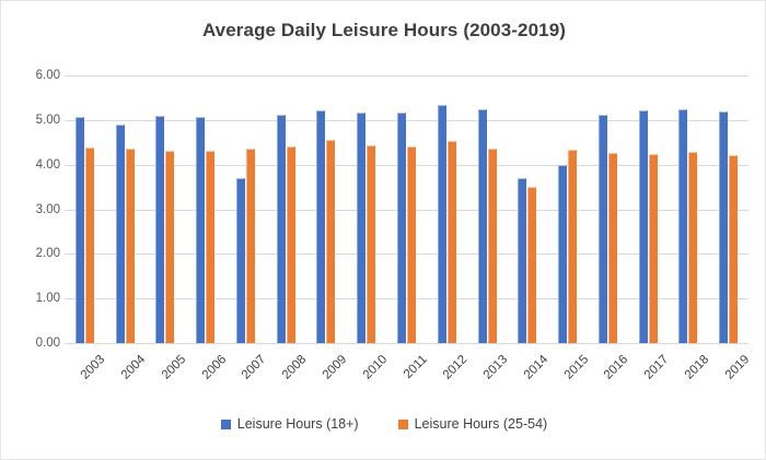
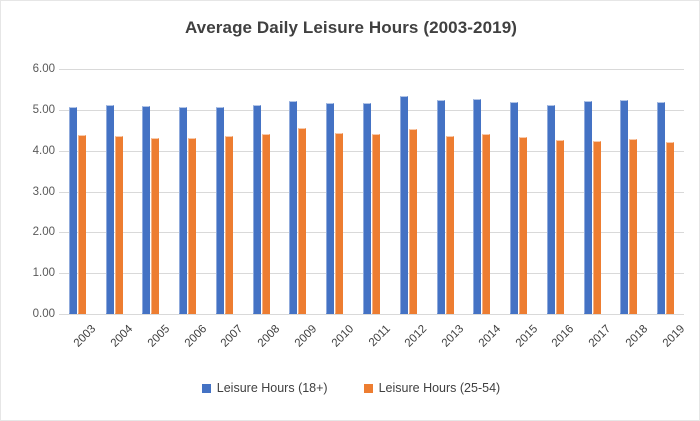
Leisure Hours (18+)/2004: 4.9 -> 5.1
Leisure Hours (18+)/2007: 3.7 -> 5.1
Leisure Hours (18+)/2014: 3.7 -> 5.3
Leisure Hours (25-54)/2014: 3.5 -> 4.4
Leisure Hours (18+)/2015: 4.0 -> 5.2
